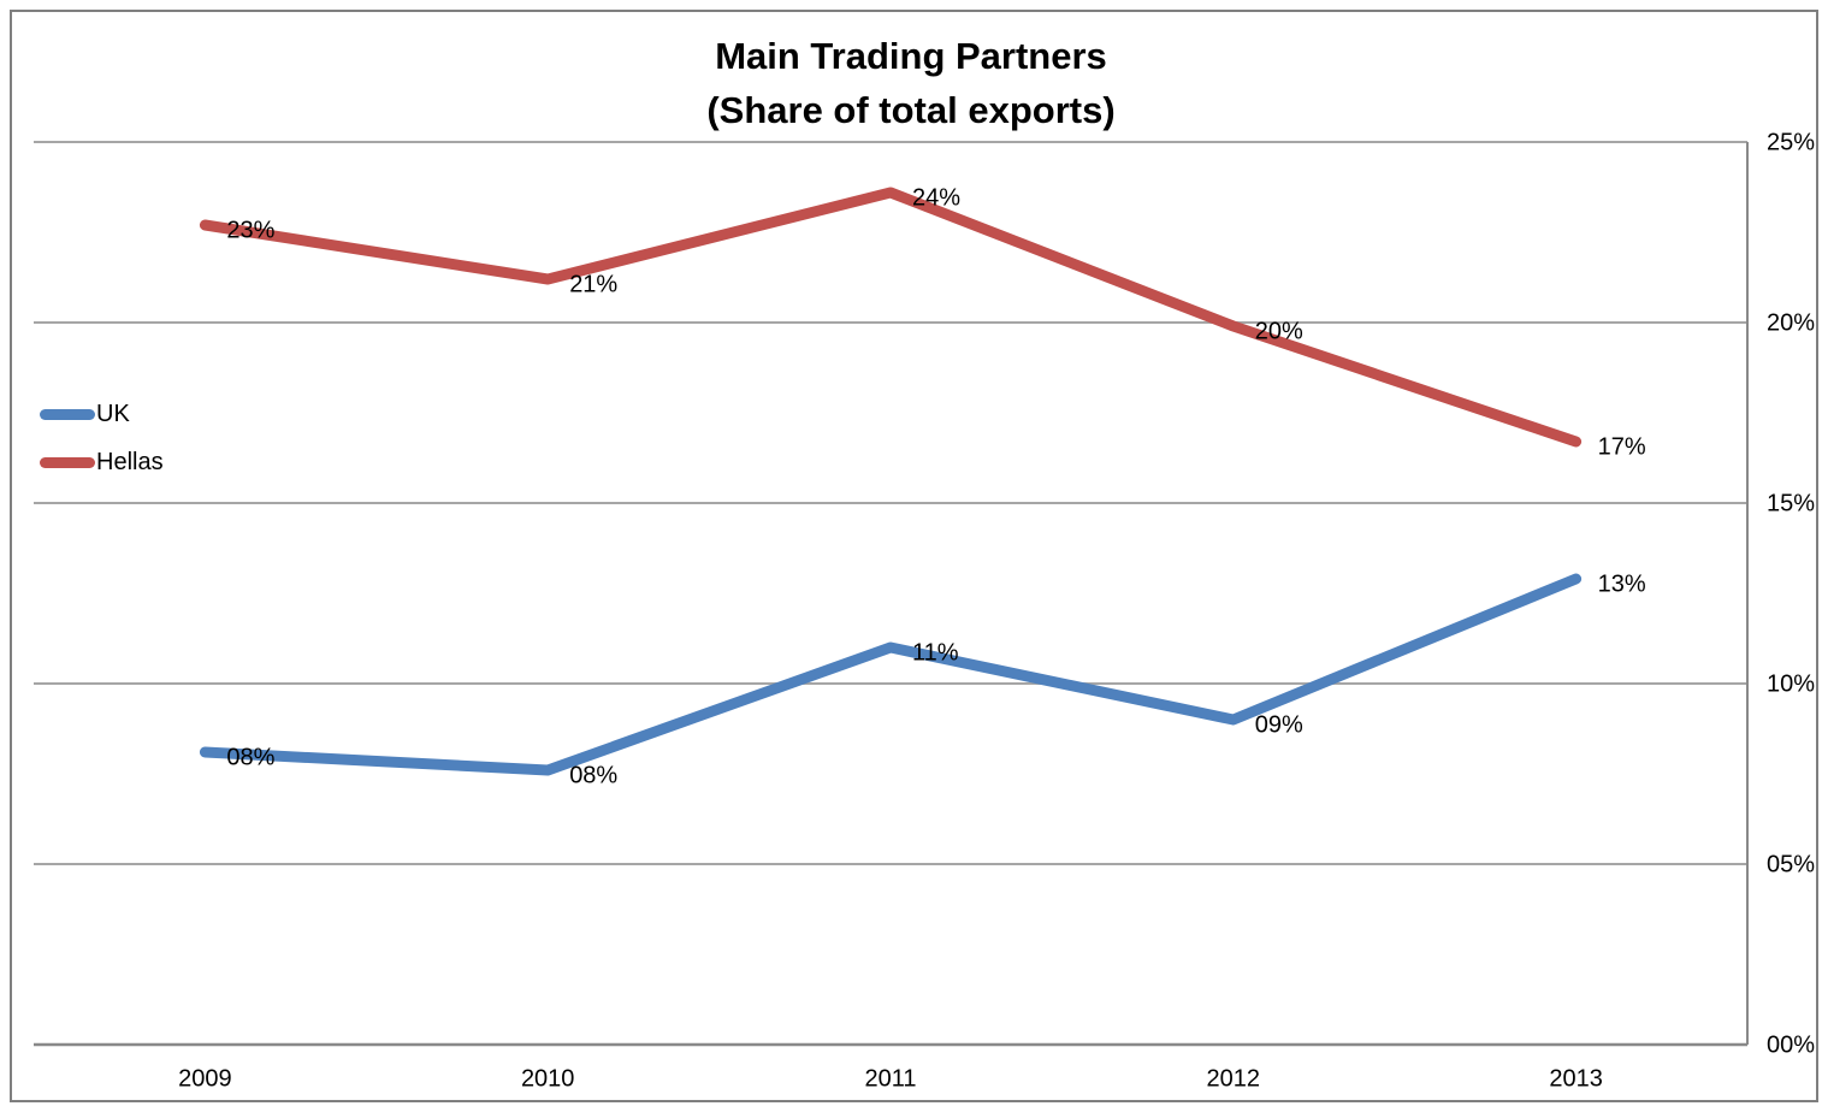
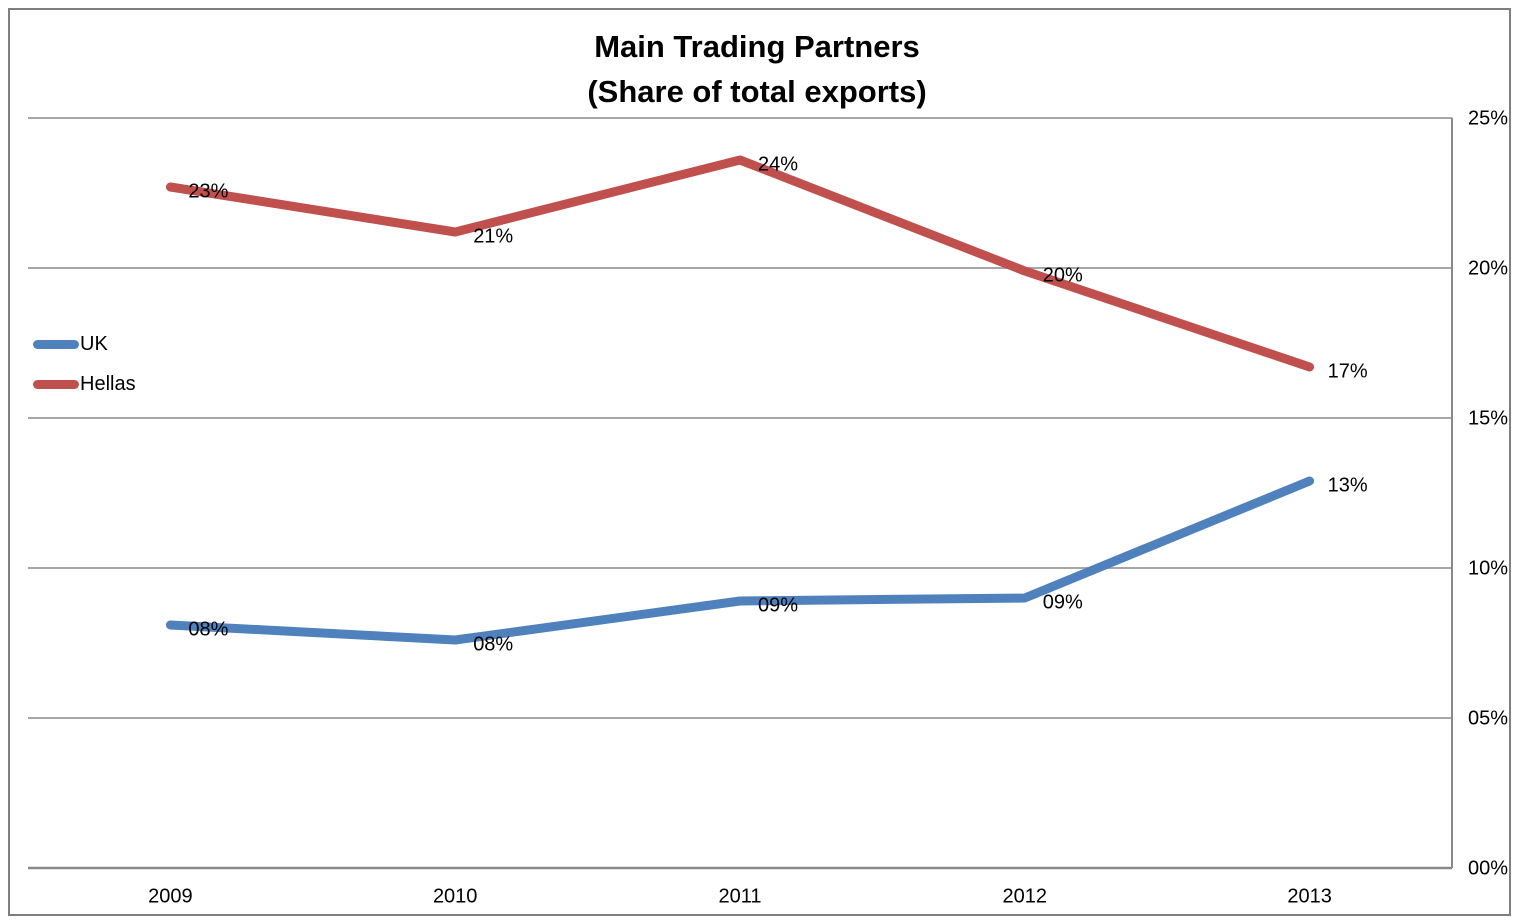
UK/2011: 11% -> 09%
